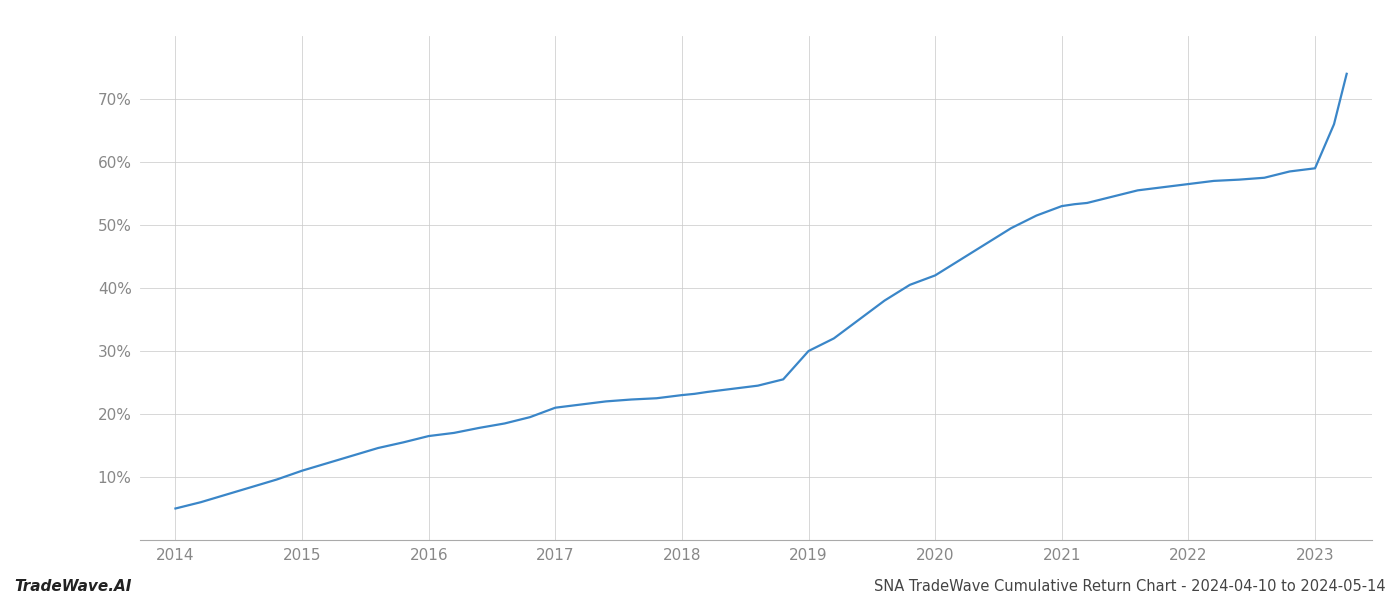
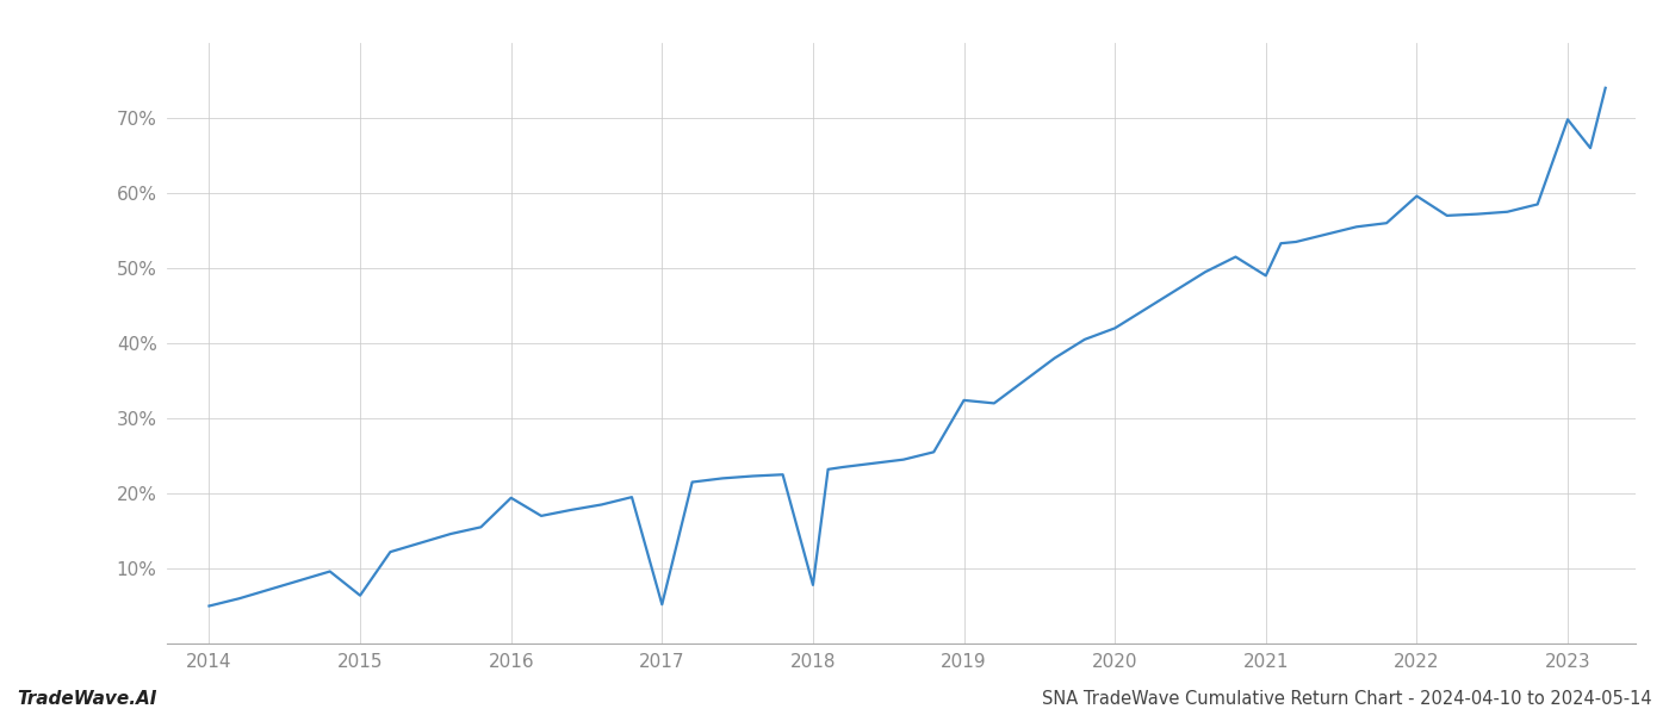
2015: 11.0% -> 6.4%
2016: 16.5% -> 19.4%
2017: 21.0% -> 5.2%
2018: 23.0% -> 7.8%
2019: 30.0% -> 32.4%
2021: 53.0% -> 49.0%
2022: 56.5% -> 59.6%
2023: 59.0% -> 69.8%
